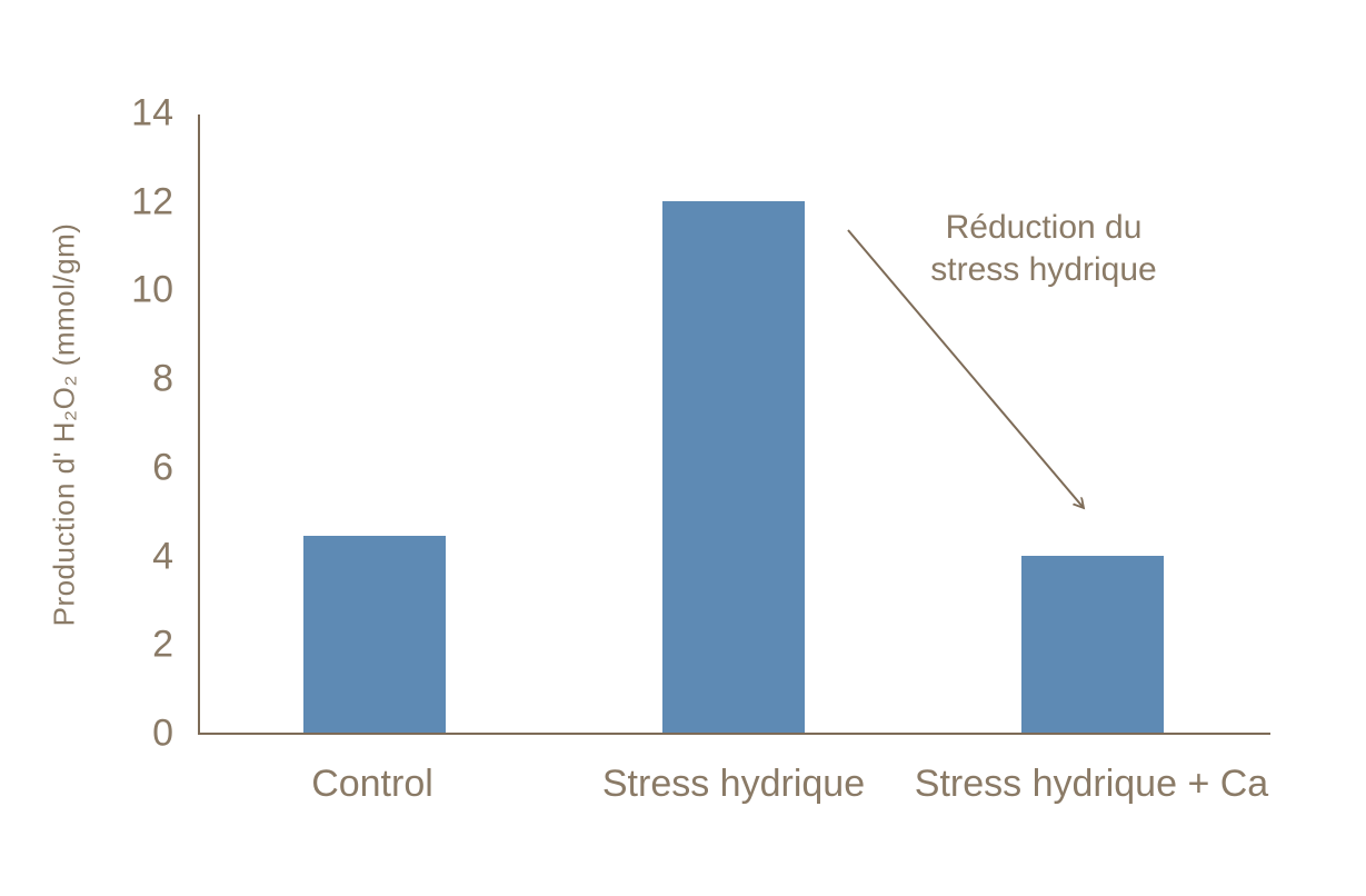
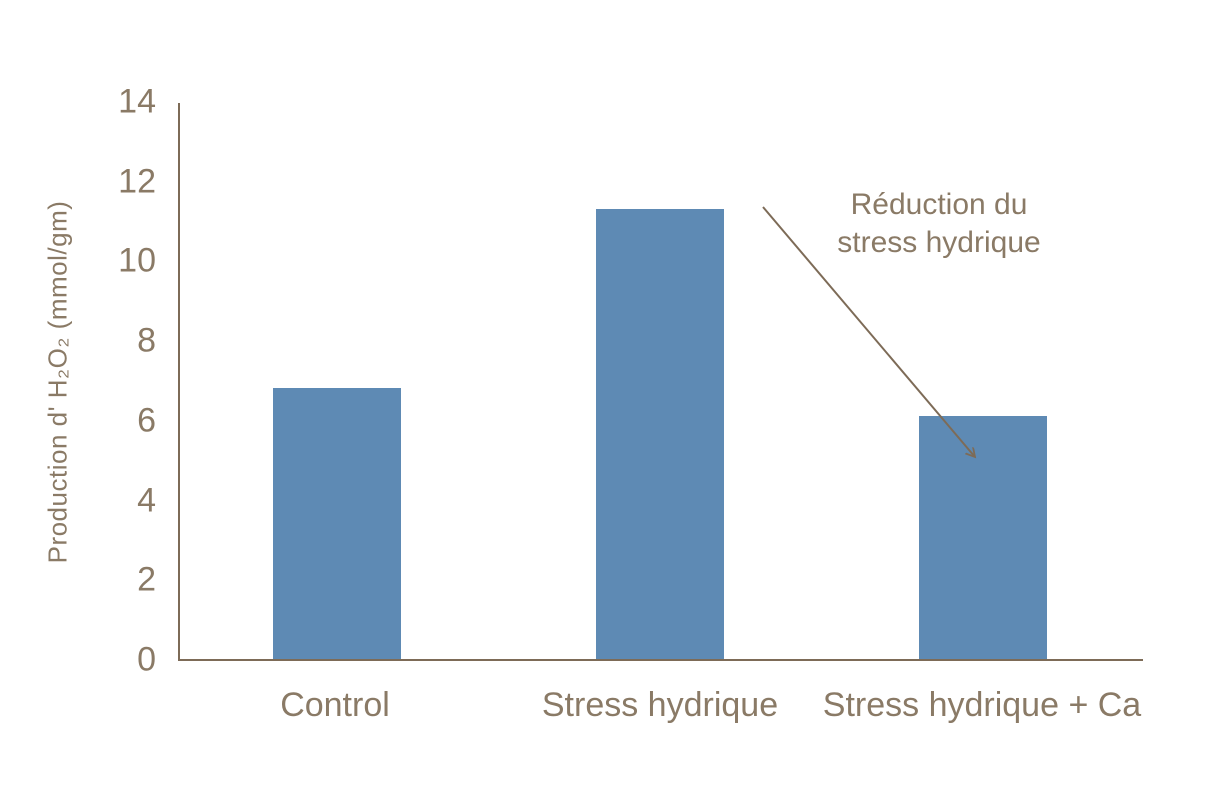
Control: 4.5 -> 6.8
Stress hydrique: 12.0 -> 11.3
Stress hydrique + Ca: 4.0 -> 6.1
